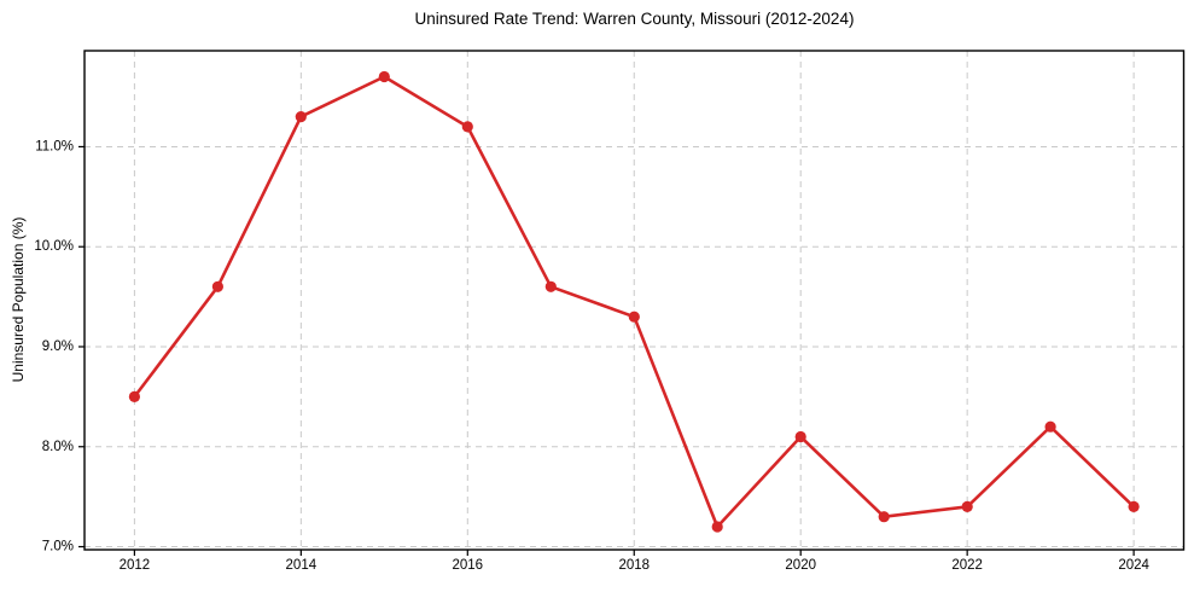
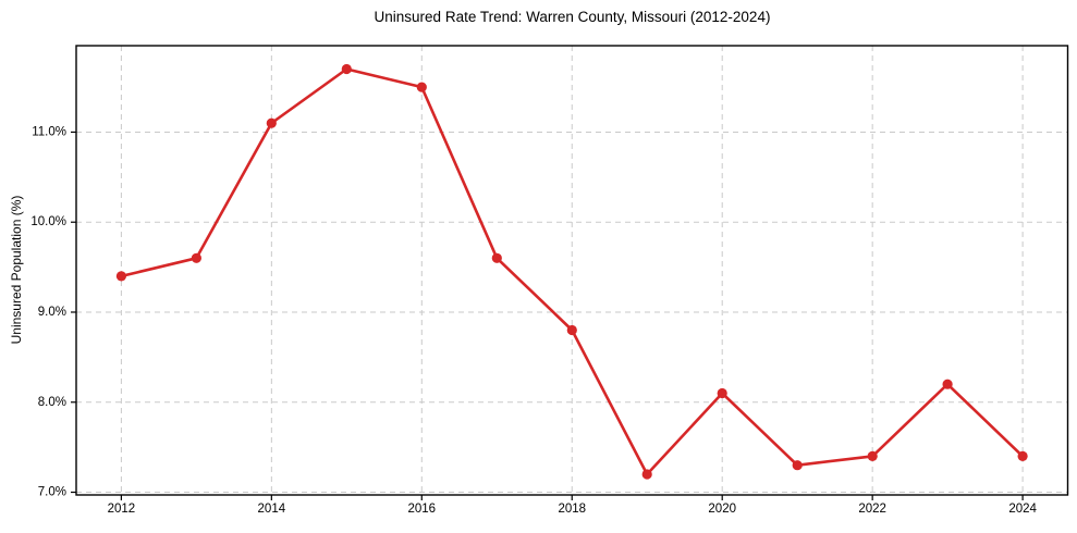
2012: 8.5% -> 9.4%
2014: 11.3% -> 11.1%
2016: 11.2% -> 11.5%
2018: 9.3% -> 8.8%
